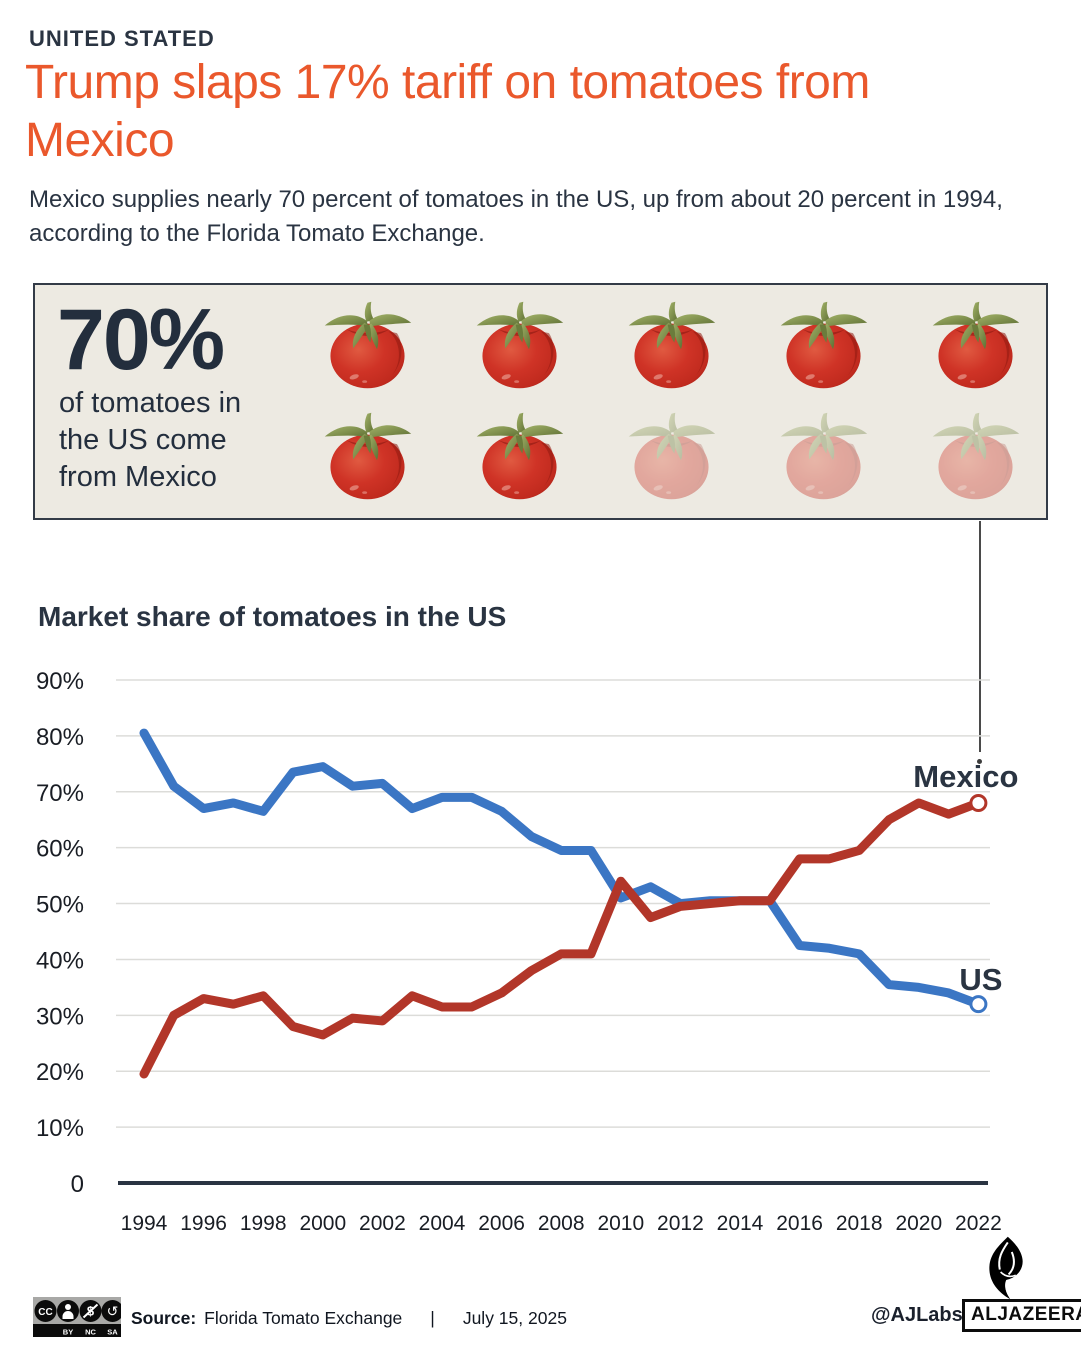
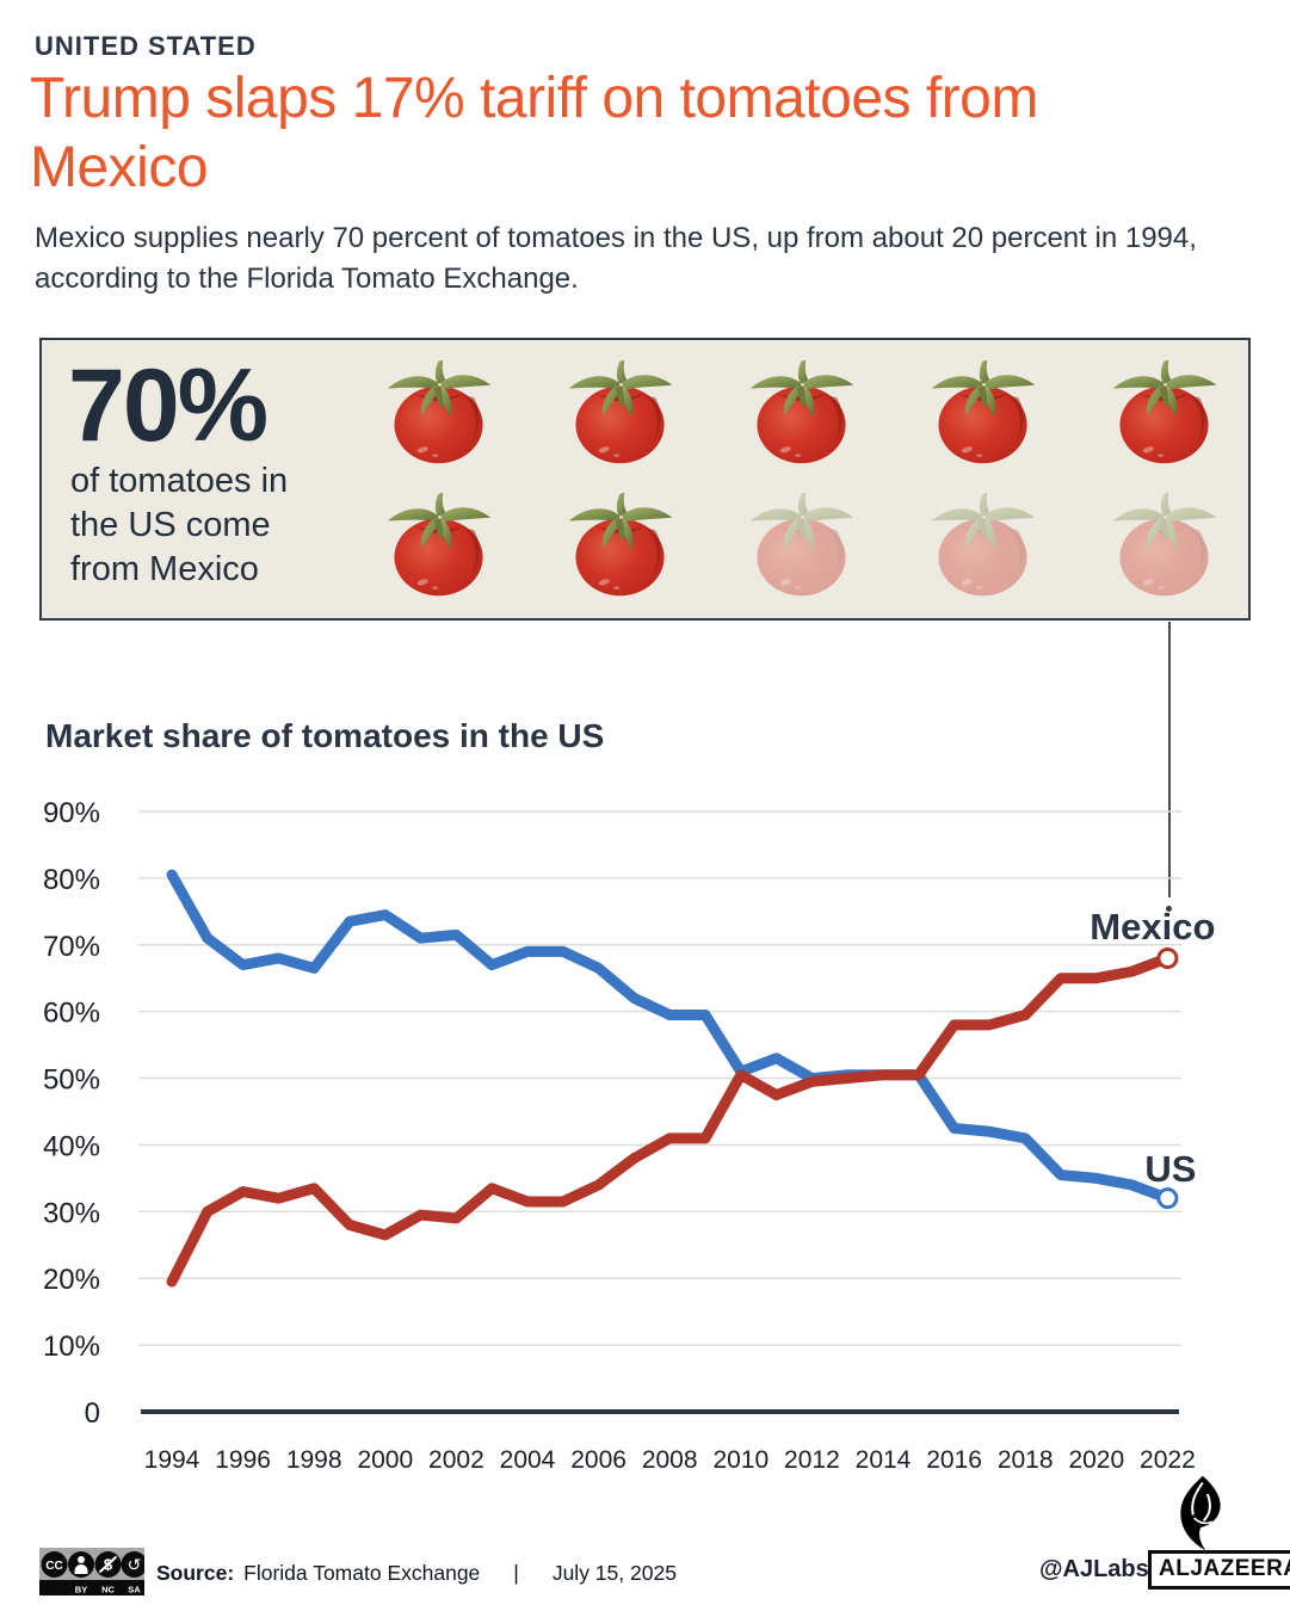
Mexico/2010: 54% -> 50%
Mexico/2020: 68% -> 65%
